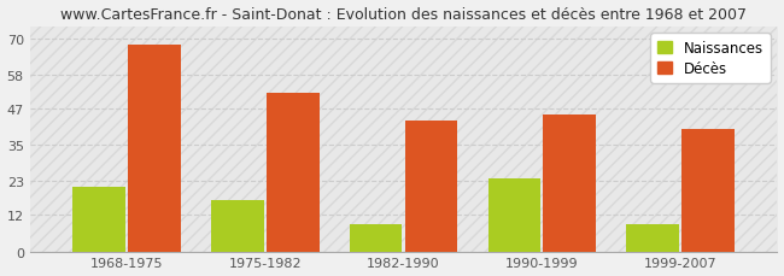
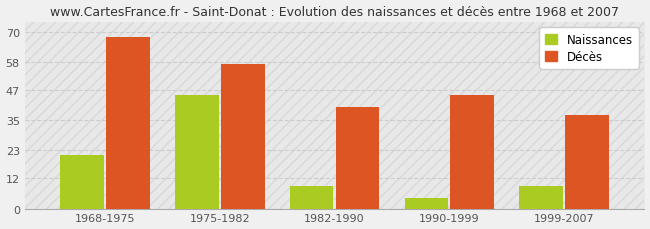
Naissances/1975-1982: 17 -> 45
Décès/1975-1982: 52 -> 57
Décès/1982-1990: 43 -> 40
Naissances/1990-1999: 24 -> 4
Décès/1999-2007: 40 -> 37
